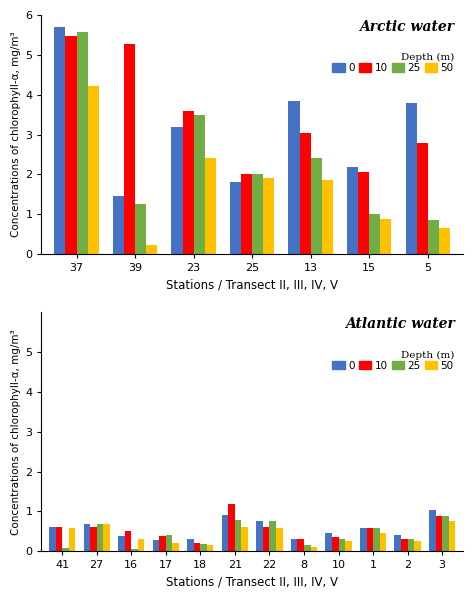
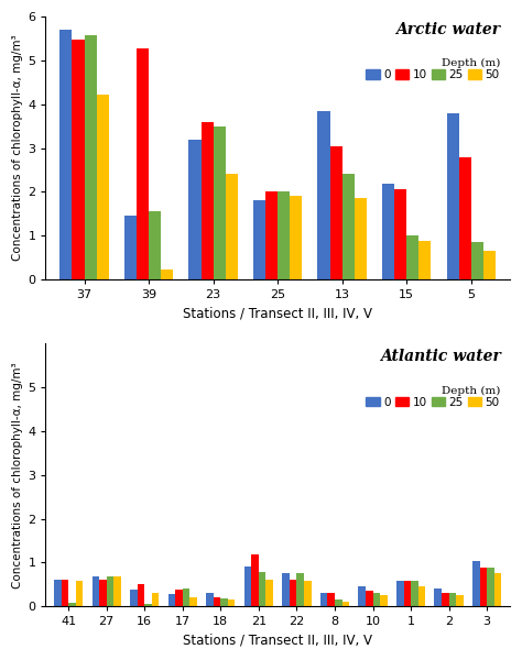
25/39: 1.25 -> 1.55
